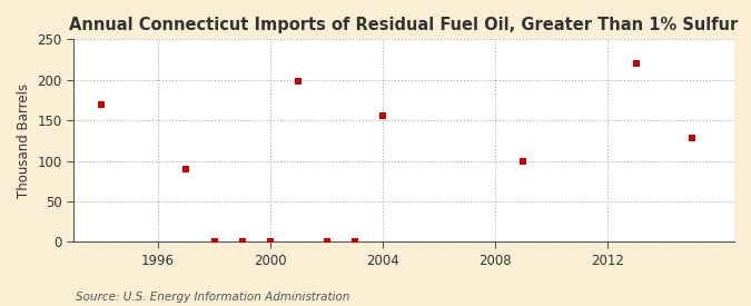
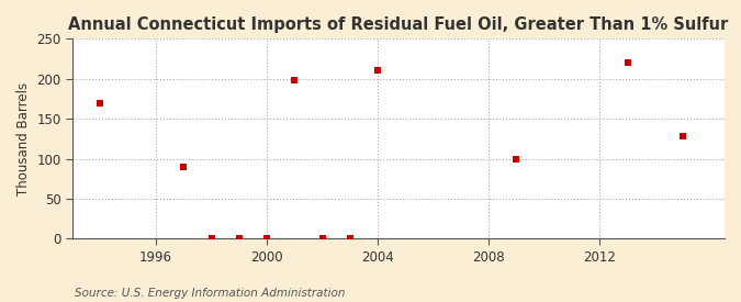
2004: 155 -> 210
